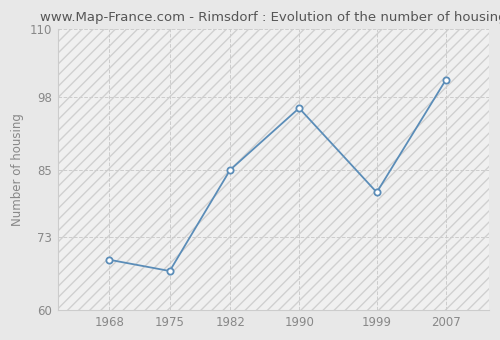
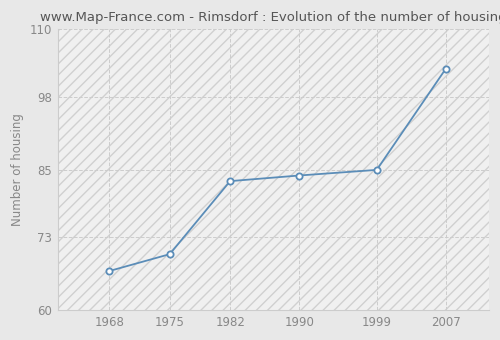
1968: 69 -> 67
1975: 67 -> 70
1982: 85 -> 83
1990: 96 -> 84
1999: 81 -> 85
2007: 101 -> 103
